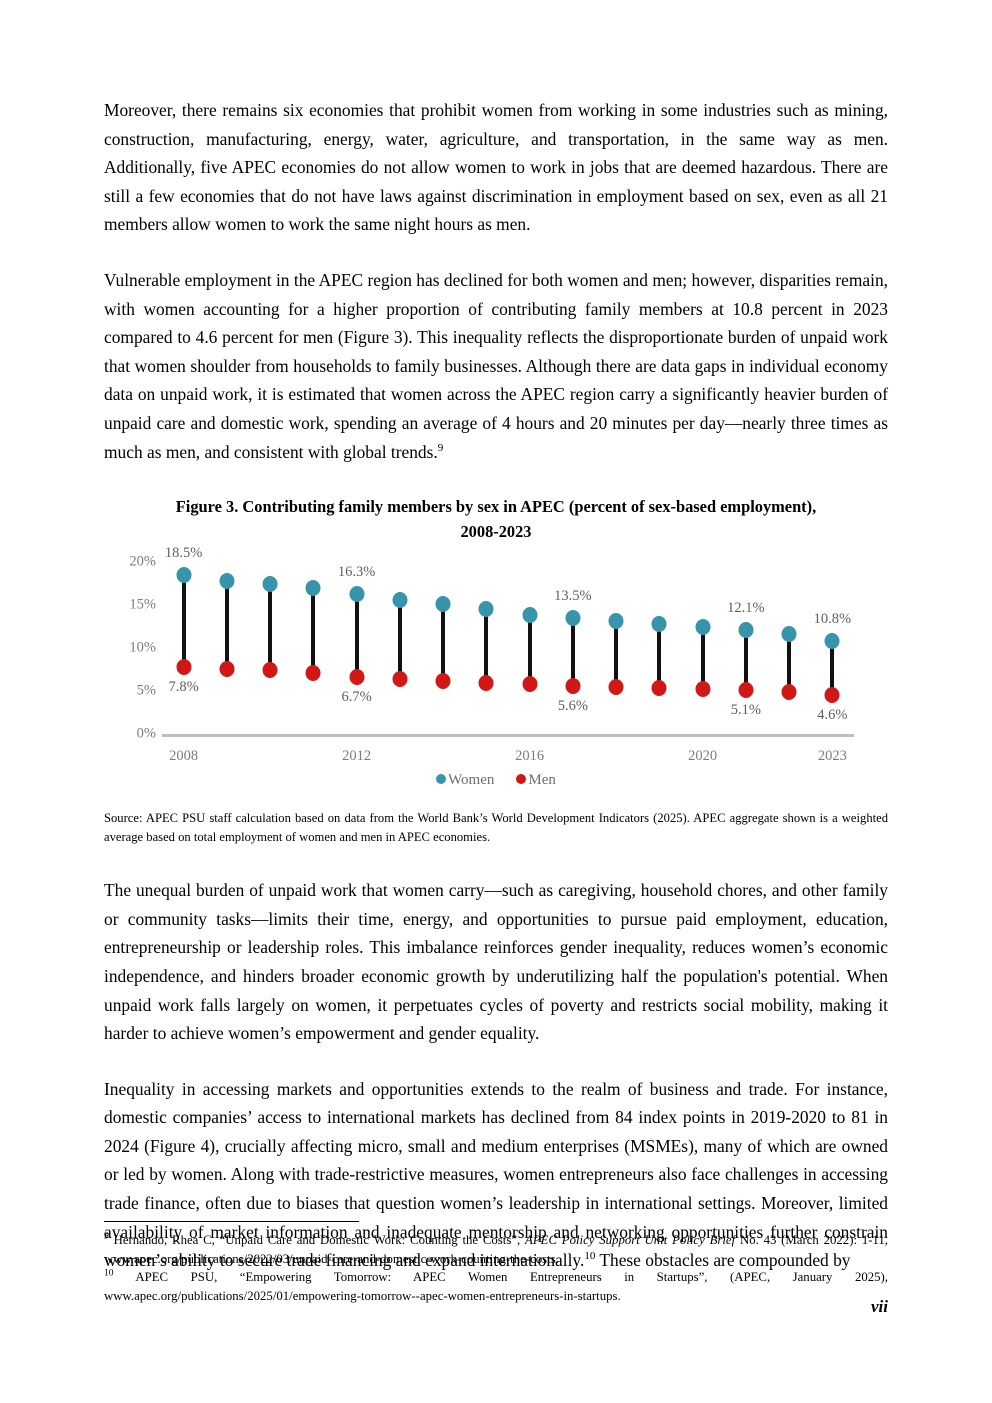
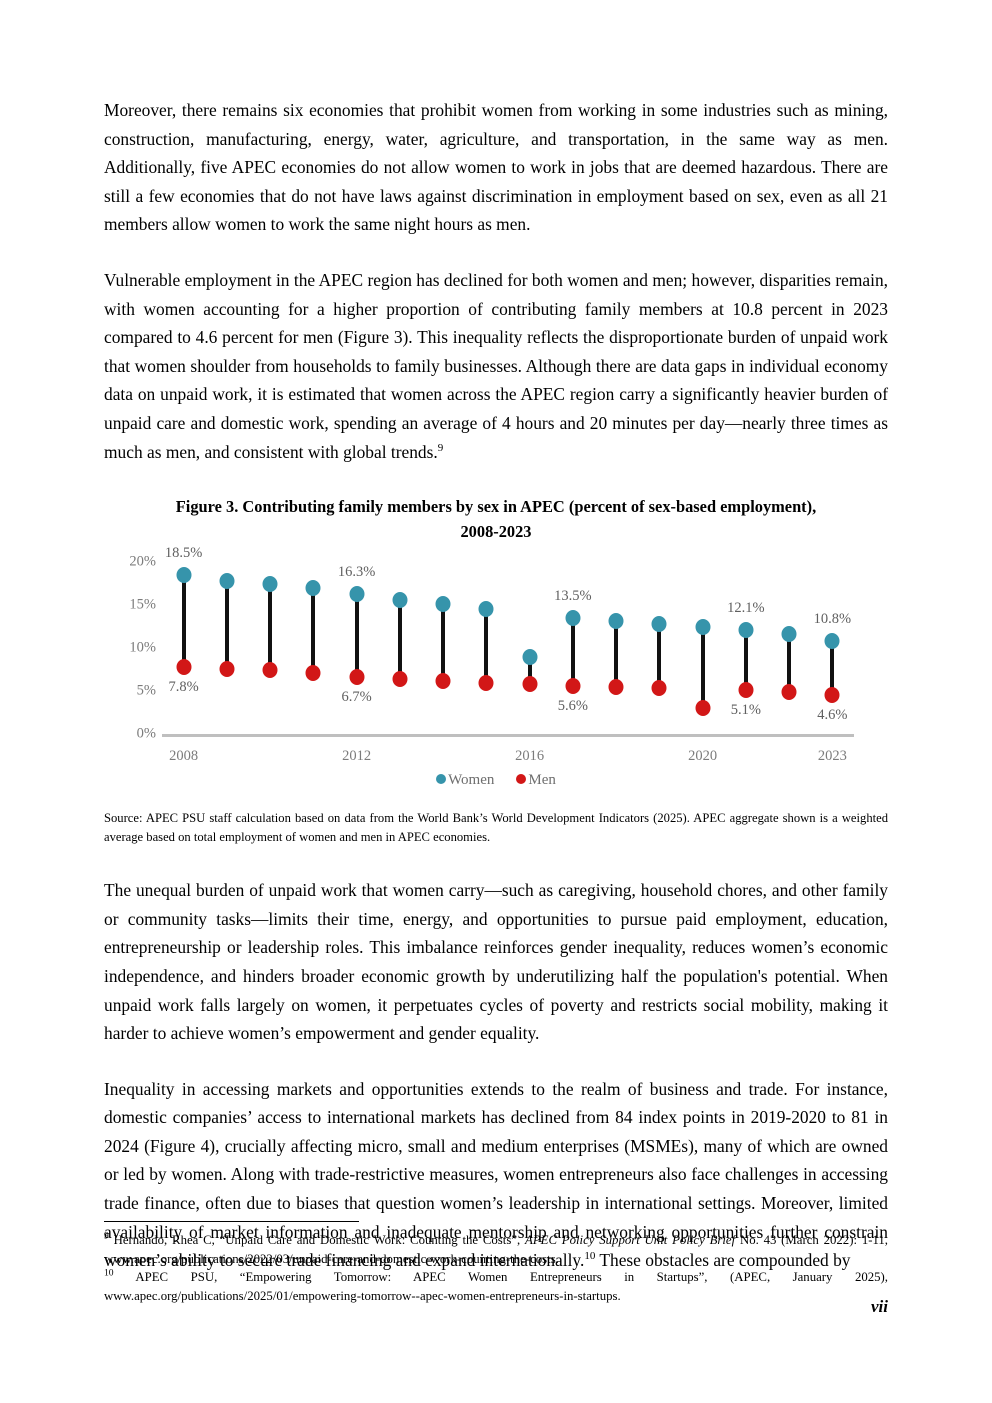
Women/2016: 14% -> 9%
Men/2020: 5% -> 3%
